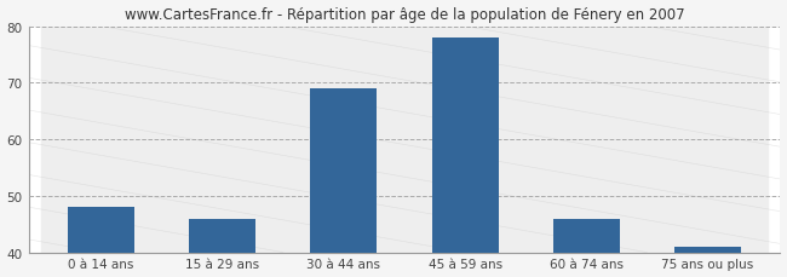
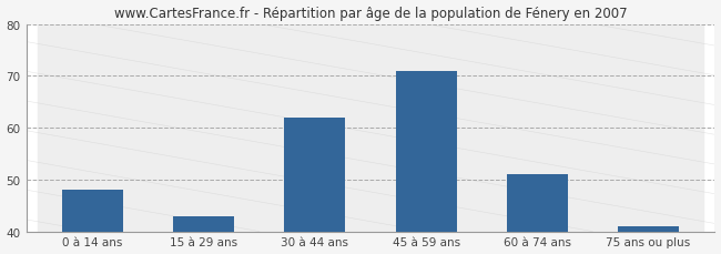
15 à 29 ans: 46 -> 43
30 à 44 ans: 69 -> 62
45 à 59 ans: 78 -> 71
60 à 74 ans: 46 -> 51
